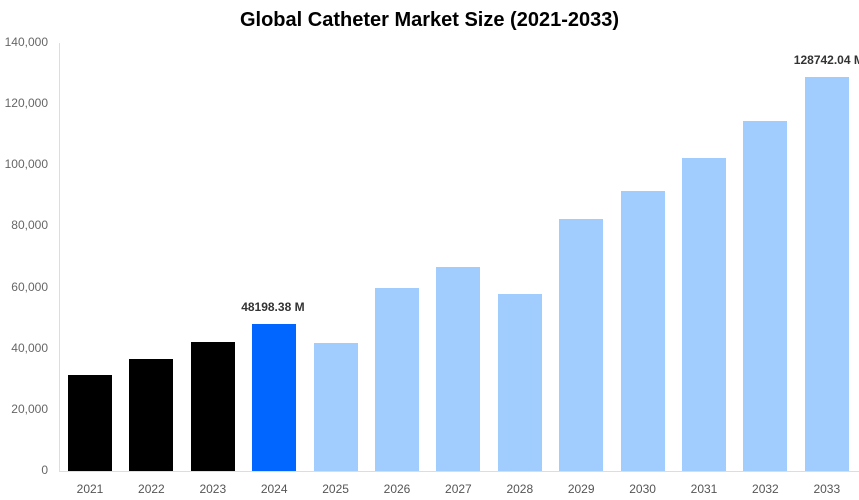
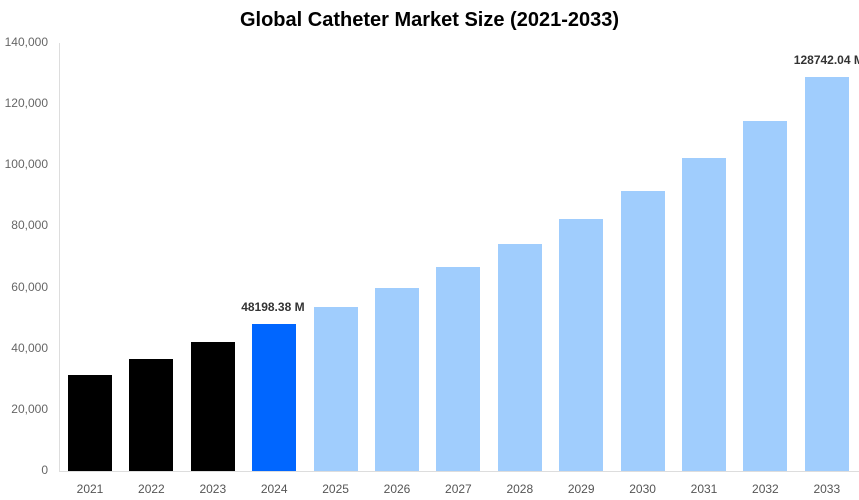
2025: 42000 -> 54000
2028: 58000 -> 74000
